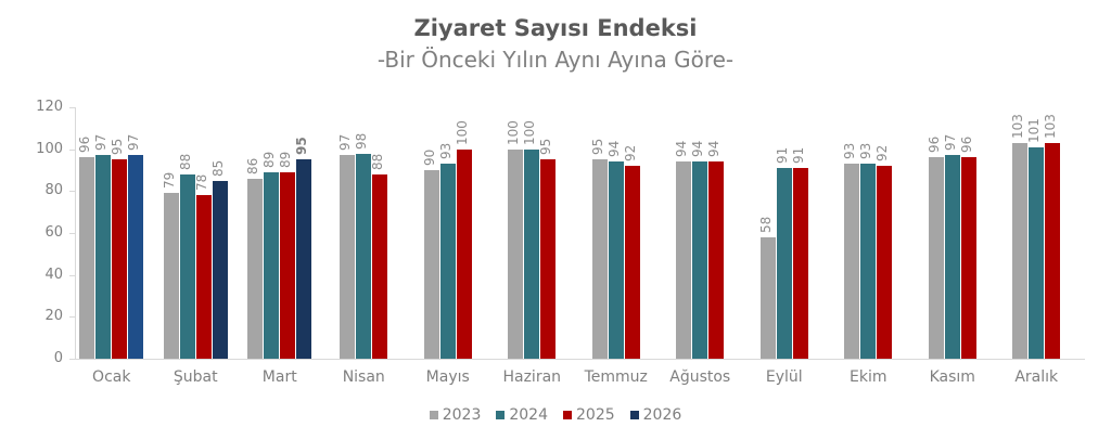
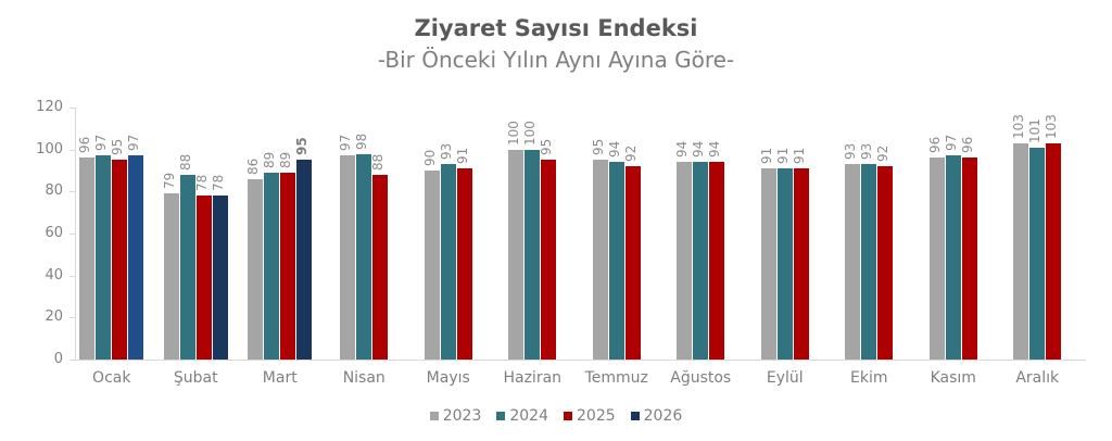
2026/Şubat: 85 -> 78
2025/Mayıs: 100 -> 91
2023/Eylül: 58 -> 91
